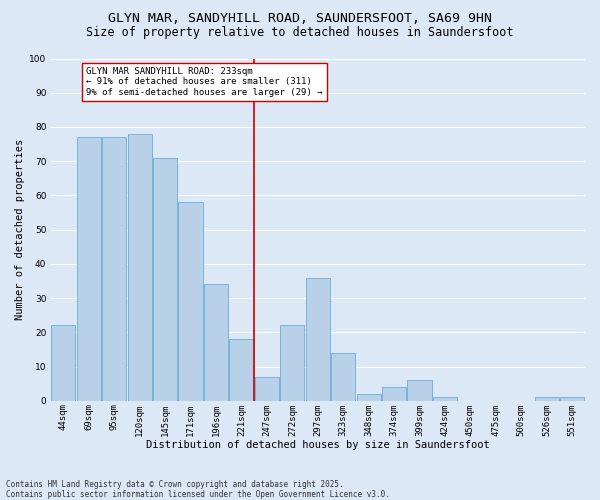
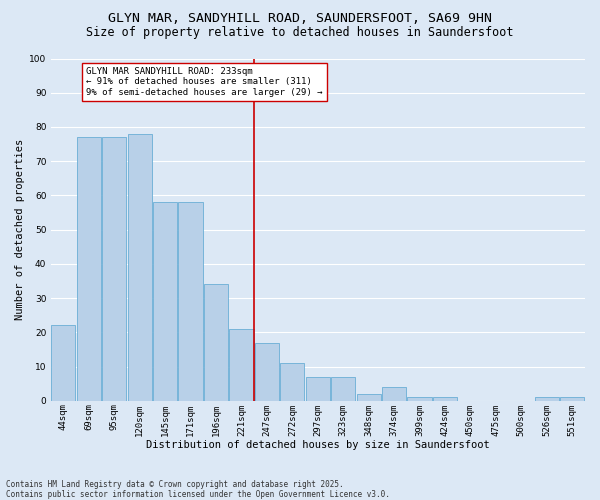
145sqm: 71 -> 58
221sqm: 18 -> 21
247sqm: 7 -> 17
272sqm: 22 -> 11
297sqm: 36 -> 7
323sqm: 14 -> 7
399sqm: 6 -> 1
